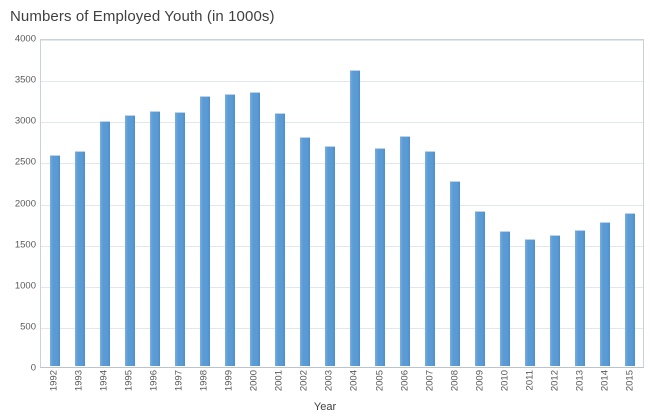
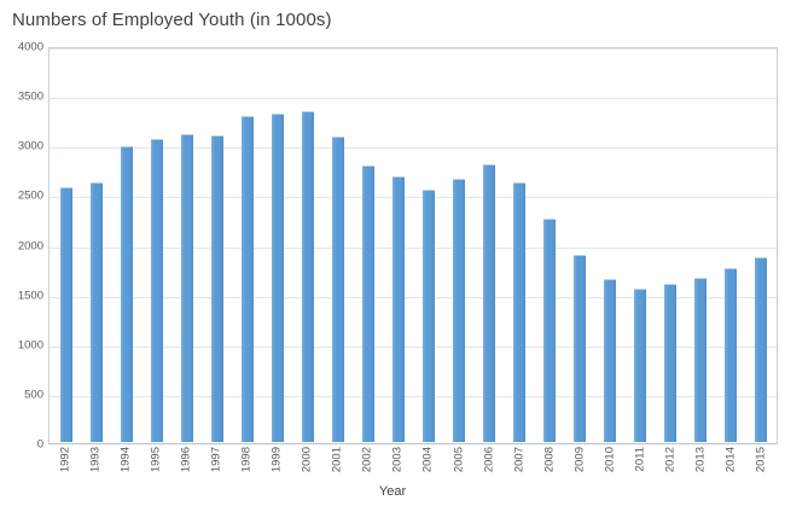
2004: 3600 -> 2500
